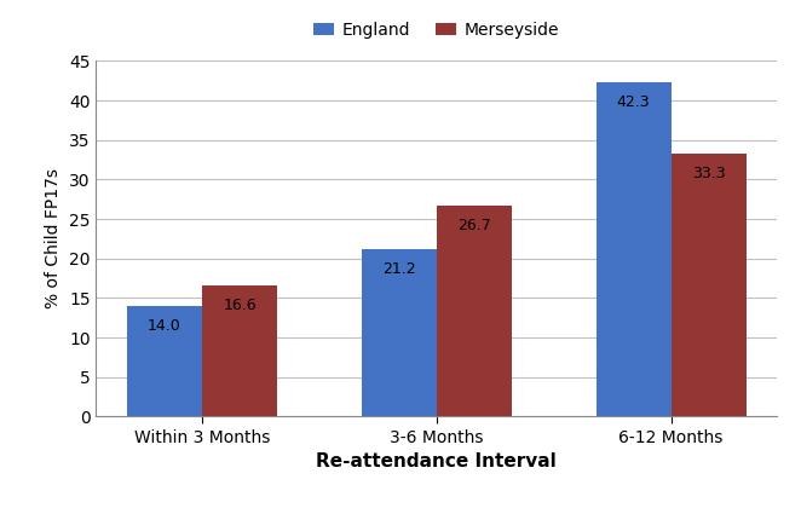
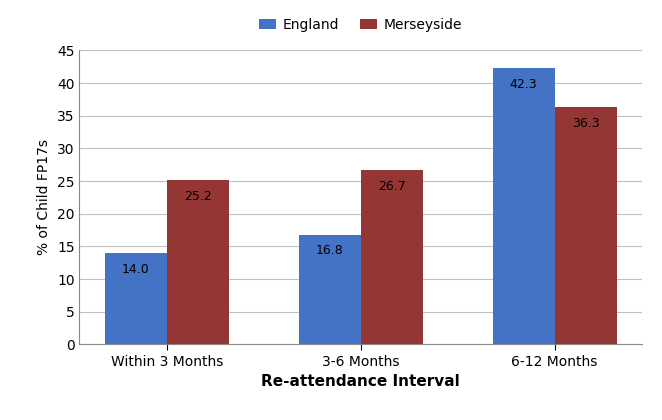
Merseyside/Within 3 Months: 16.6 -> 25.2
England/3-6 Months: 21.2 -> 16.8
Merseyside/6-12 Months: 33.3 -> 36.3
